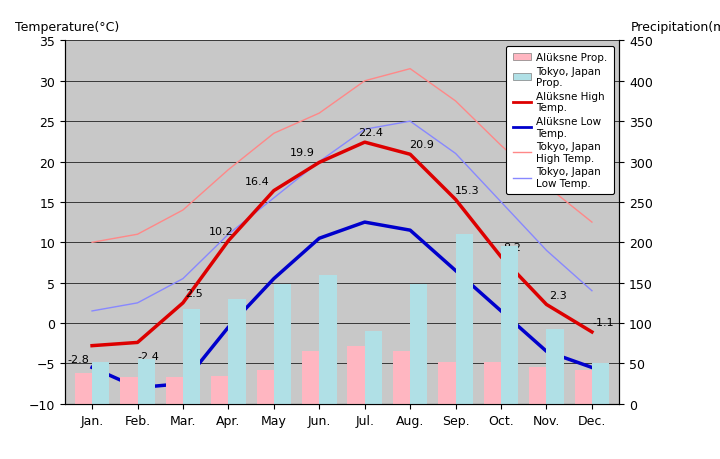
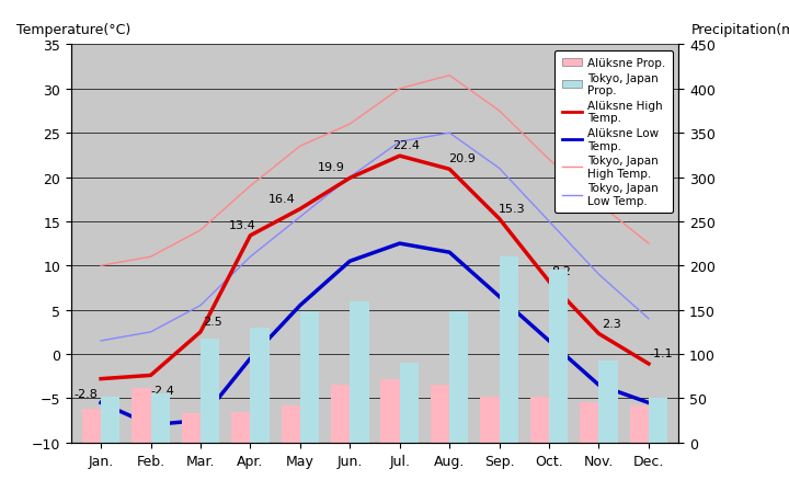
Alüksne Prop./Feb.: 33 -> 62
Alüksne High Temp./Apr.: 10.2 -> 13.4
